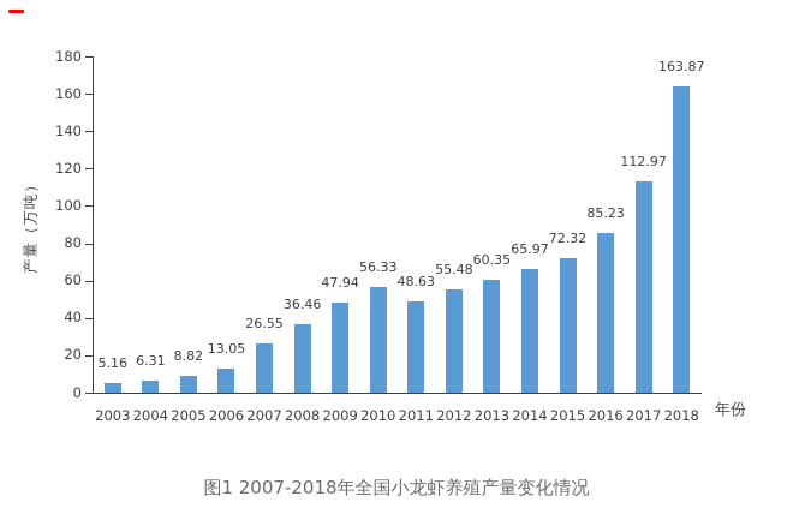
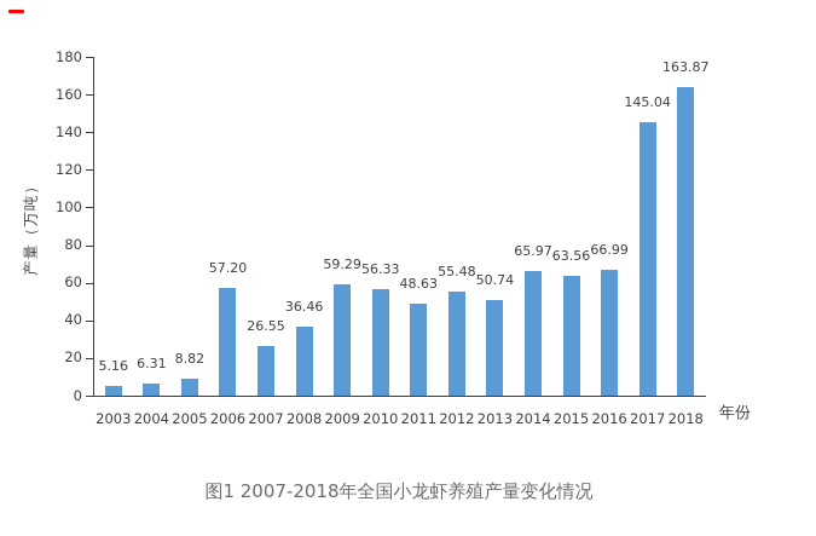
2006: 13.05 -> 57.20
2009: 47.94 -> 59.29
2013: 60.35 -> 50.74
2015: 72.32 -> 63.56
2016: 85.23 -> 66.99
2017: 112.97 -> 145.04
